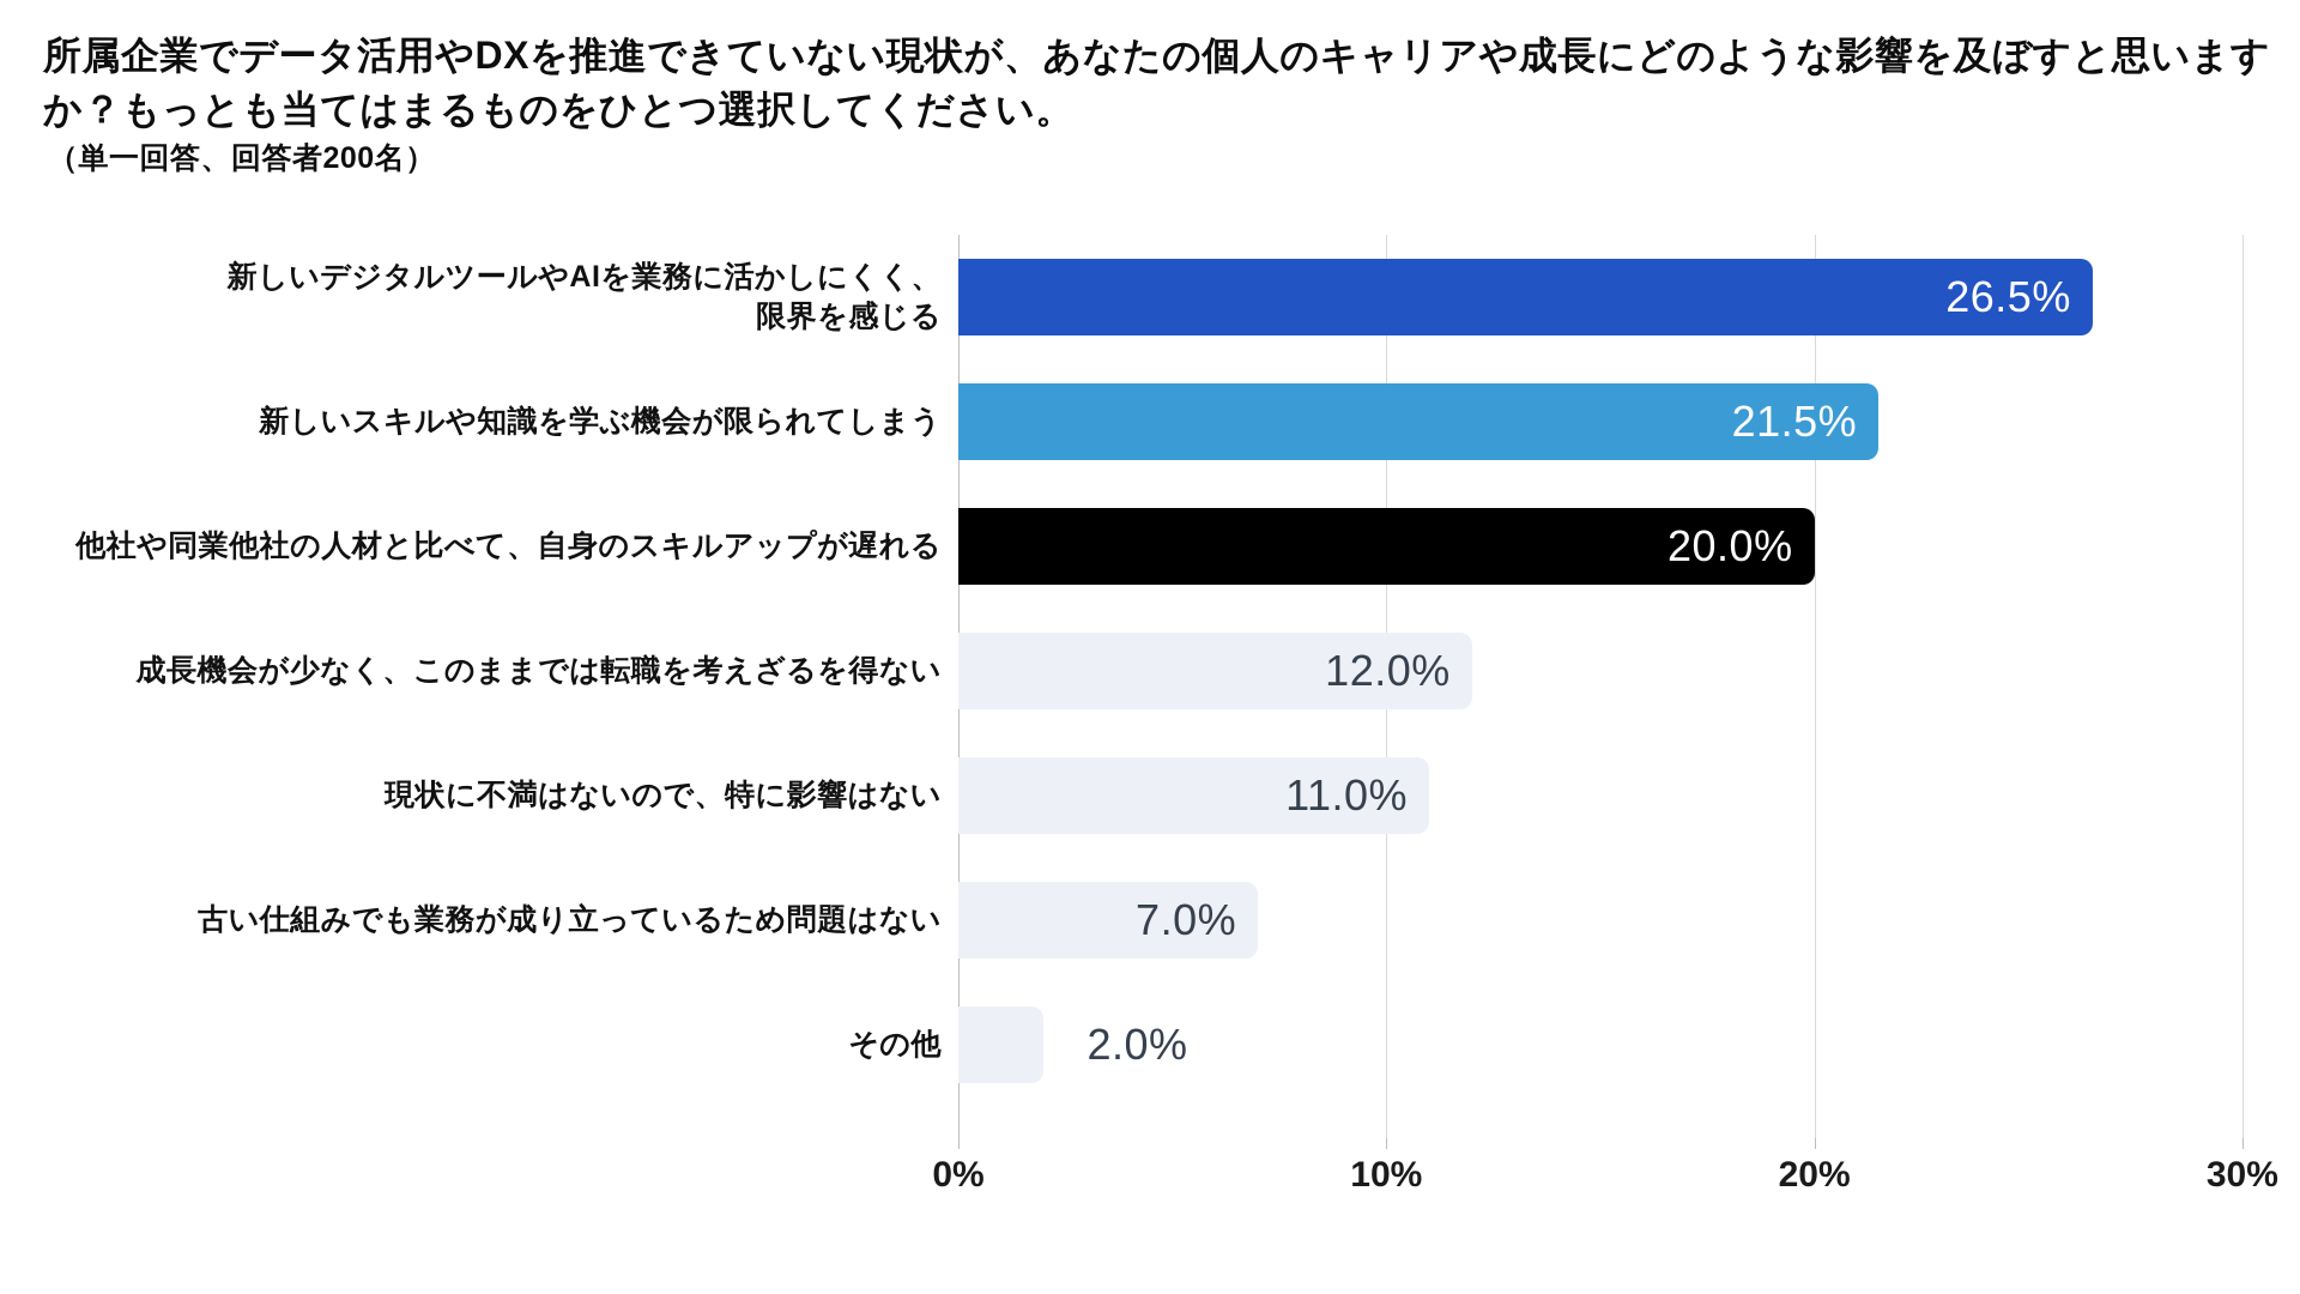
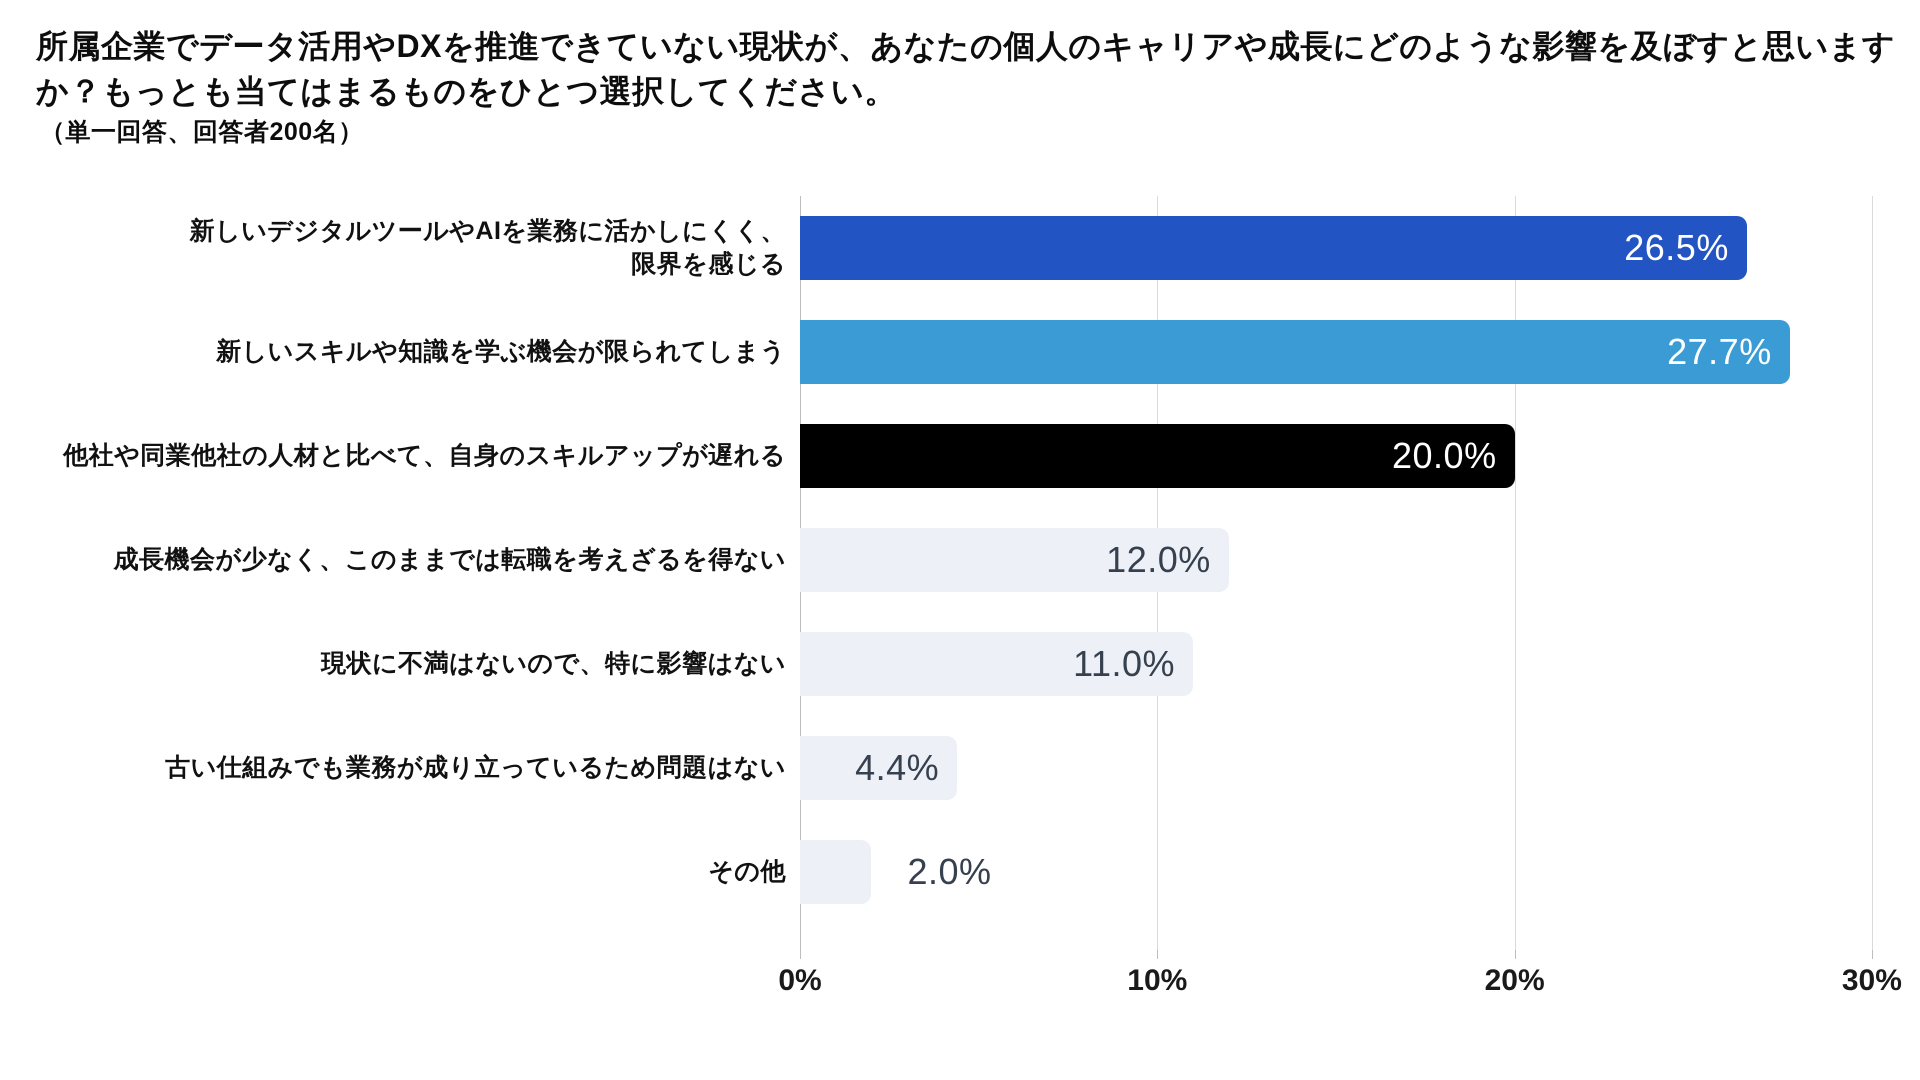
新しいスキルや知識を学ぶ機会が限られてしまう: 21.5% -> 27.7%
古い仕組みでも業務が成り立っているため問題はない: 7.0% -> 4.4%
